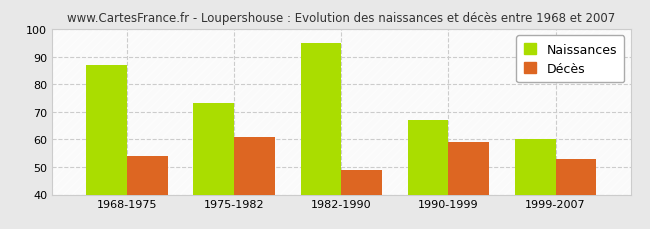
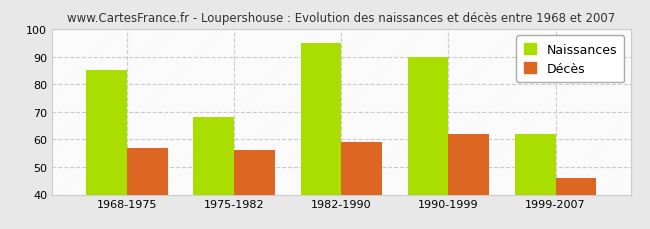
Naissances/1968-1975: 87 -> 85
Décès/1968-1975: 54 -> 57
Naissances/1975-1982: 73 -> 68
Décès/1975-1982: 61 -> 56
Décès/1982-1990: 49 -> 59
Naissances/1990-1999: 67 -> 90
Décès/1990-1999: 59 -> 62
Naissances/1999-2007: 60 -> 62
Décès/1999-2007: 53 -> 46
